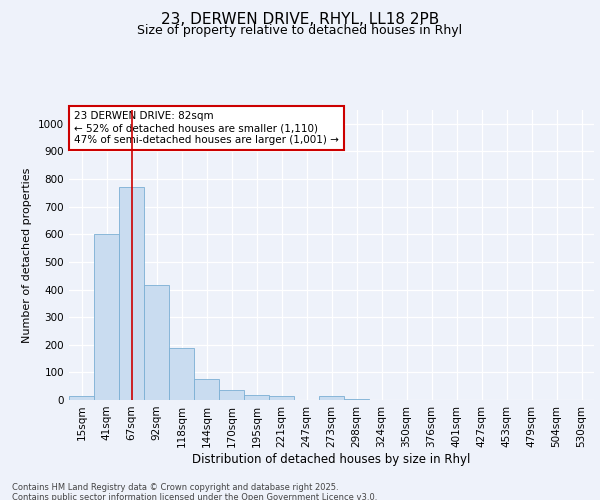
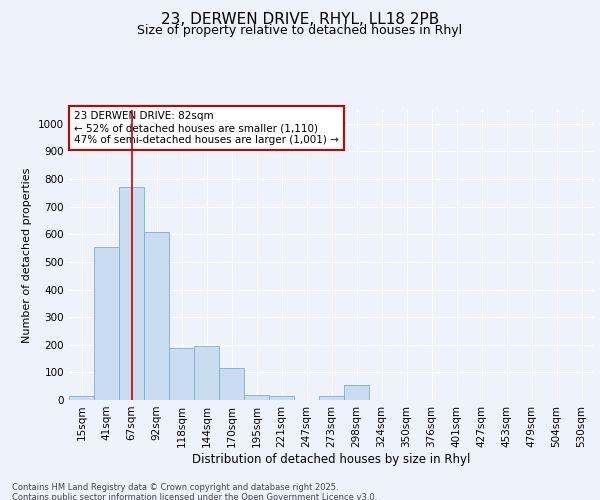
41sqm: 600 -> 555
92sqm: 415 -> 610
144sqm: 75 -> 195
170sqm: 38 -> 115
298sqm: 5 -> 55
